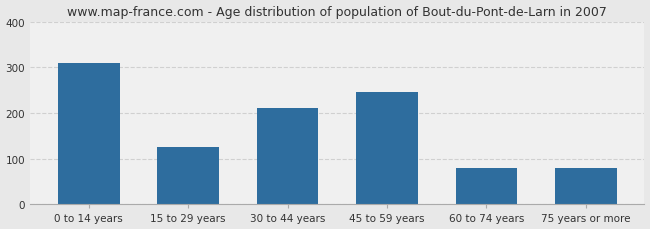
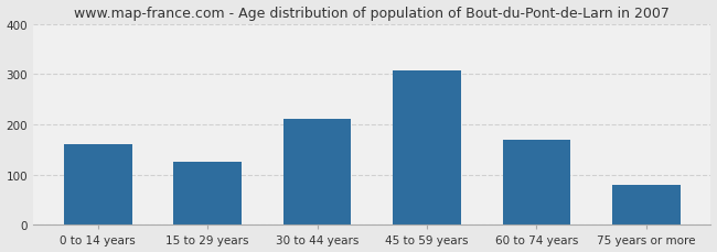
0 to 14 years: 310 -> 160
45 to 59 years: 245 -> 308
60 to 74 years: 80 -> 170
